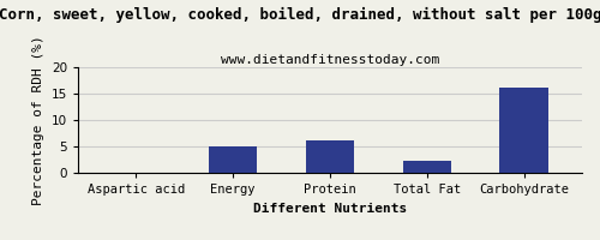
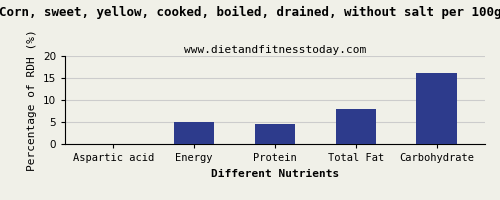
Protein: 6.1 -> 4.5
Total Fat: 2.2 -> 8.0
